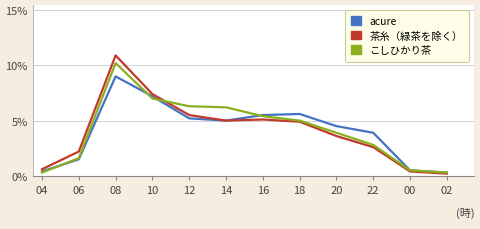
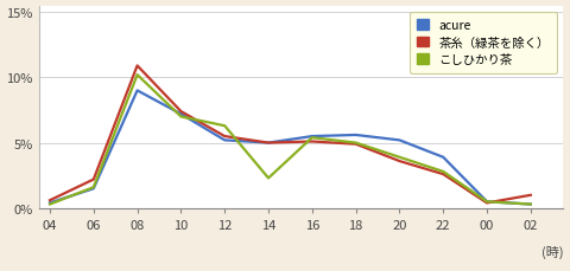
こしひかり茶/14: 6.2% -> 2.3%
acure/20: 4.5% -> 5.2%
茶糸（緑茶を除く）/02: 0.2% -> 1.0%
